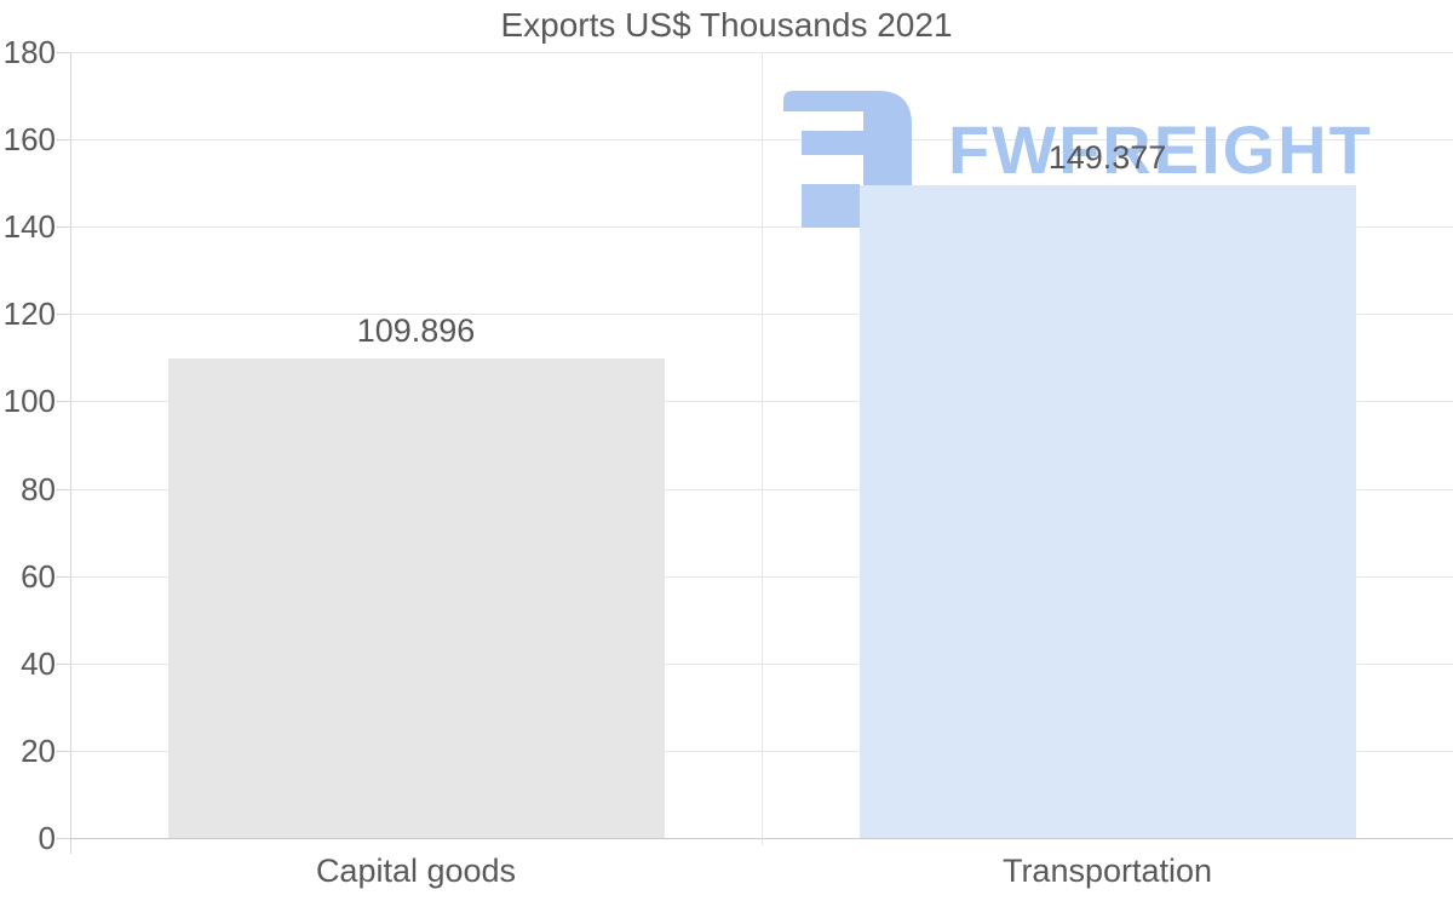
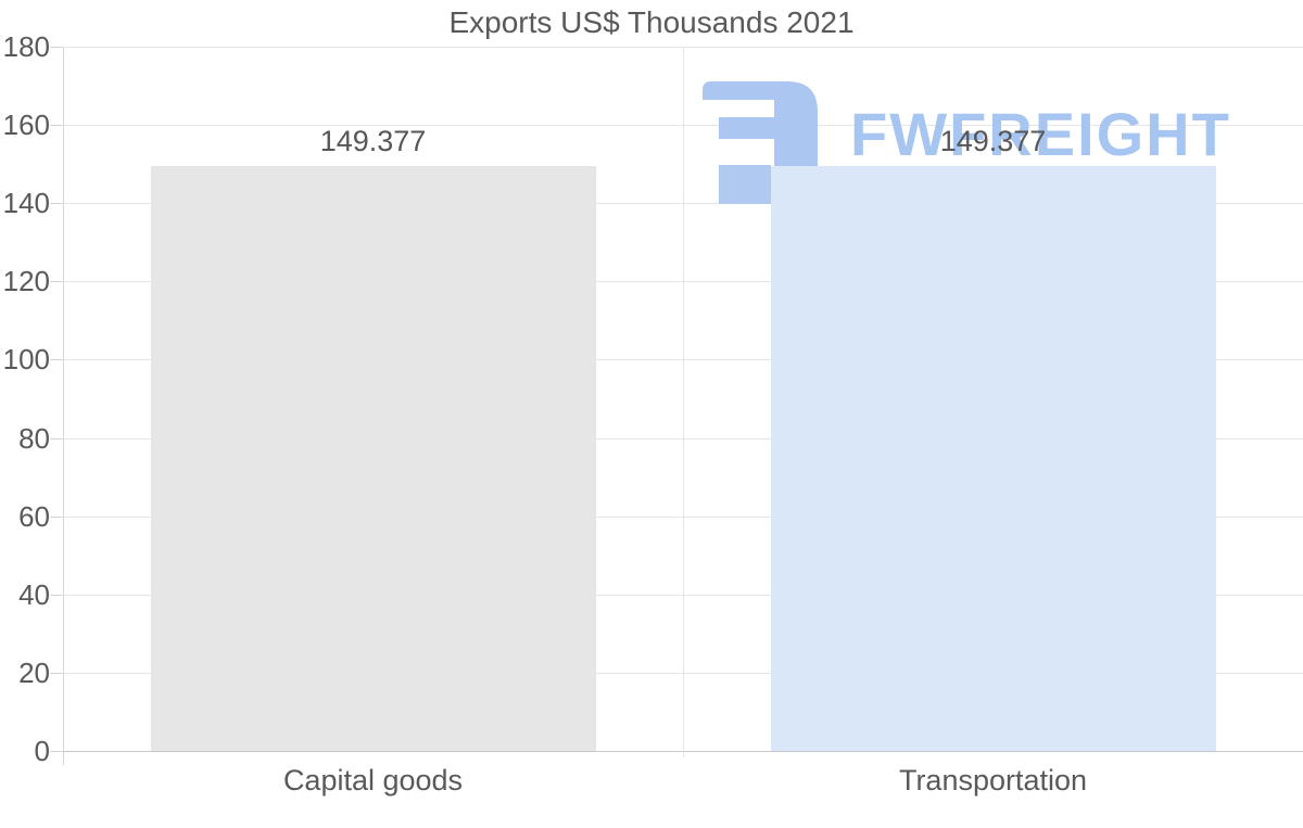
Capital goods: 109.896 -> 149.377
